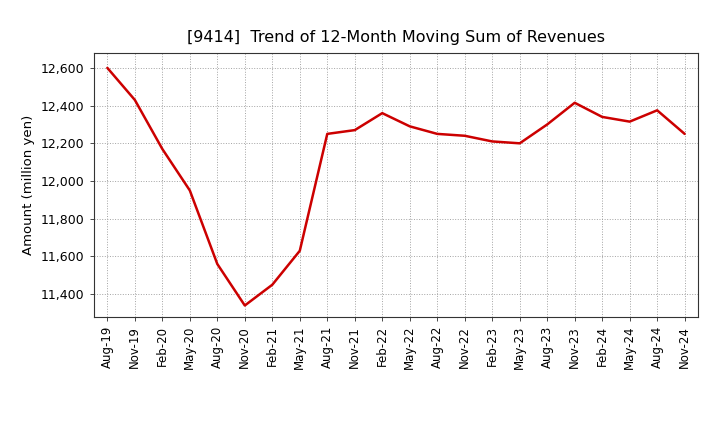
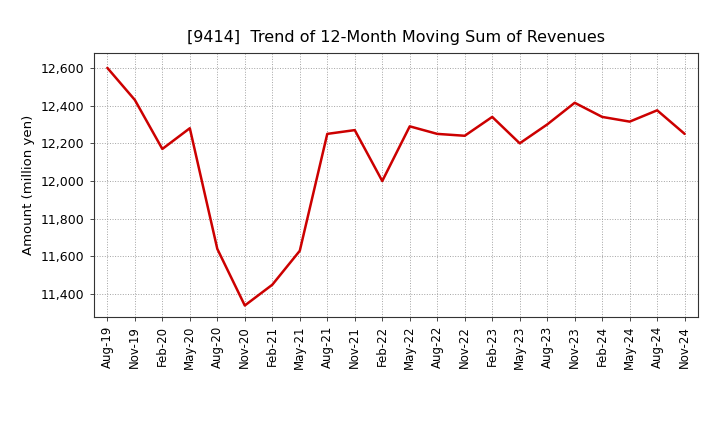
May-20: 11,950 -> 12,280
Aug-20: 11,560 -> 11,640
Feb-22: 12,360 -> 12,000
Feb-23: 12,210 -> 12,340
